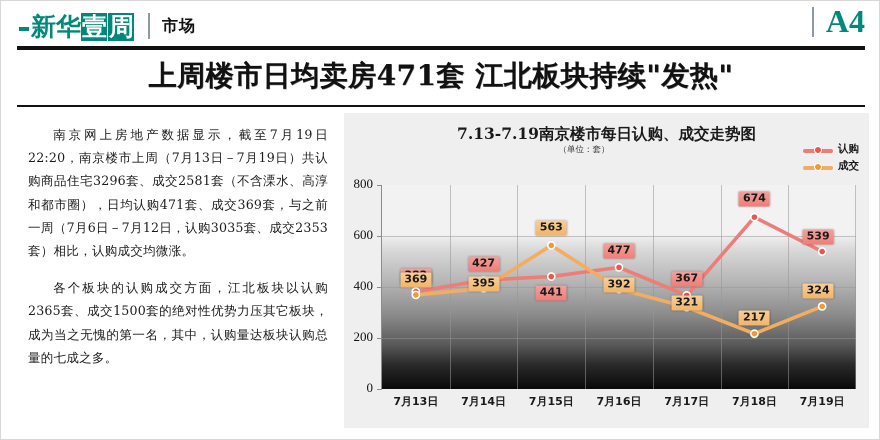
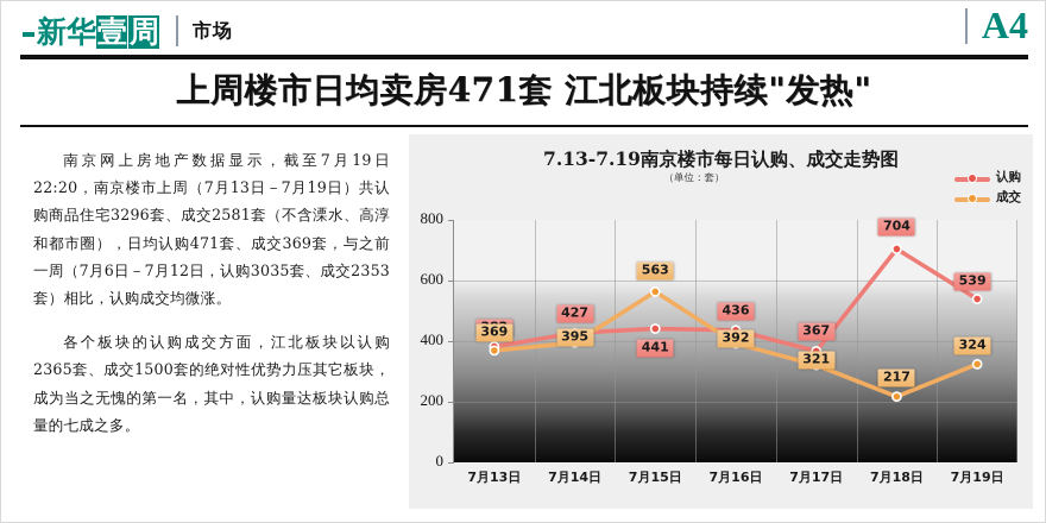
认购/7月16日: 477 -> 436
认购/7月18日: 674 -> 704
